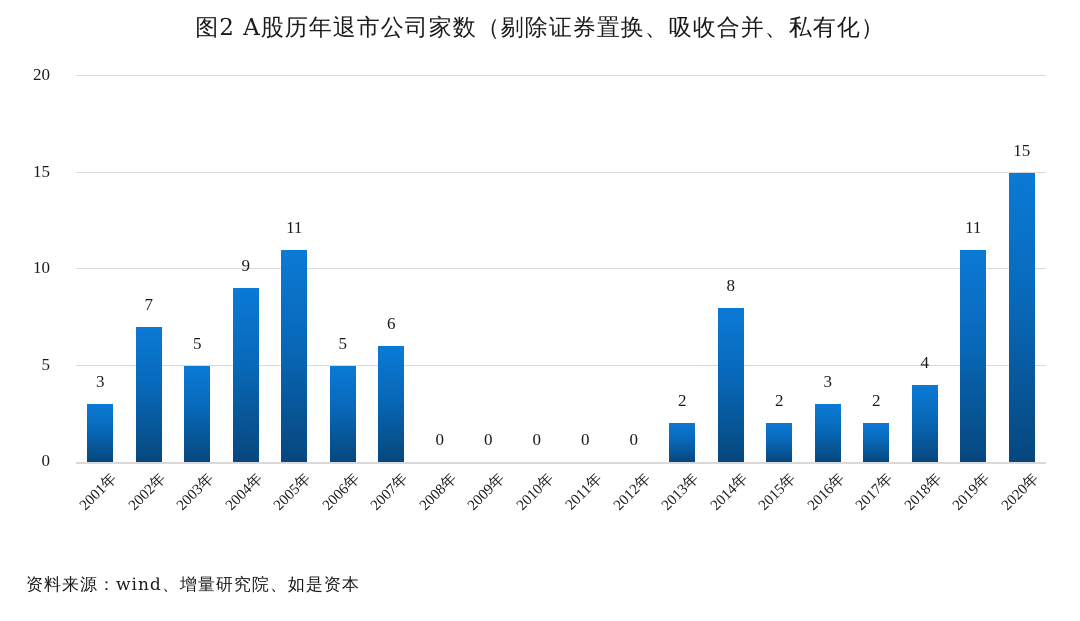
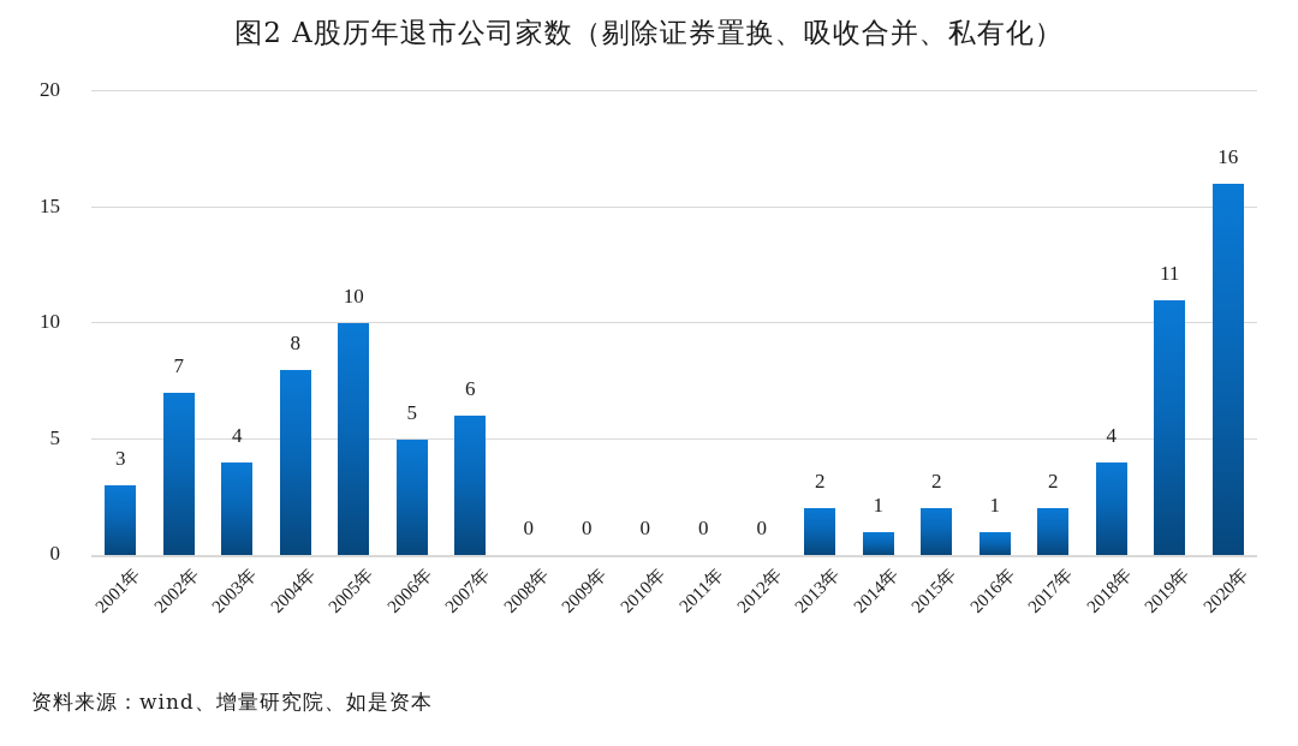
2003年: 5 -> 4
2004年: 9 -> 8
2005年: 11 -> 10
2014年: 8 -> 1
2016年: 3 -> 1
2020年: 15 -> 16
